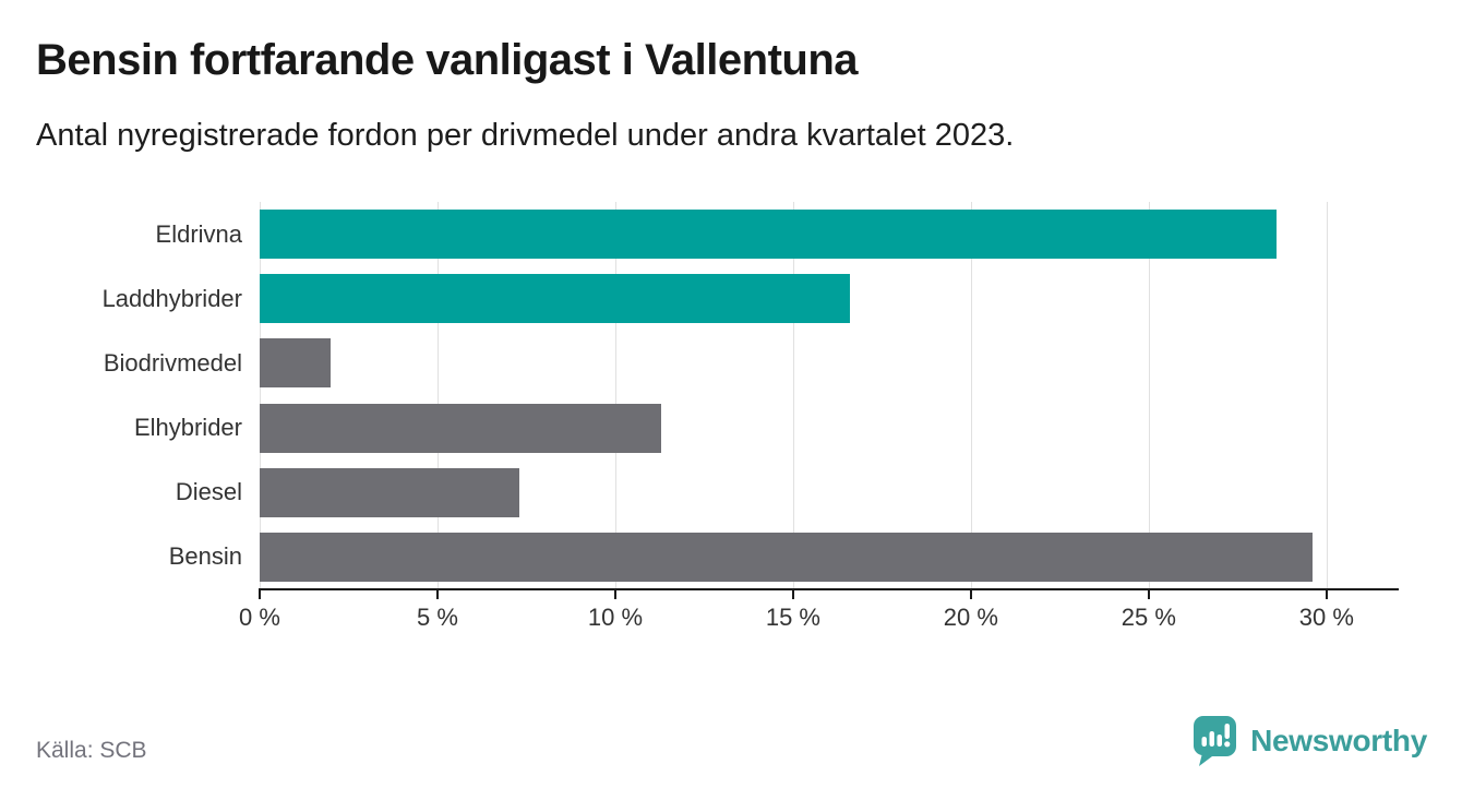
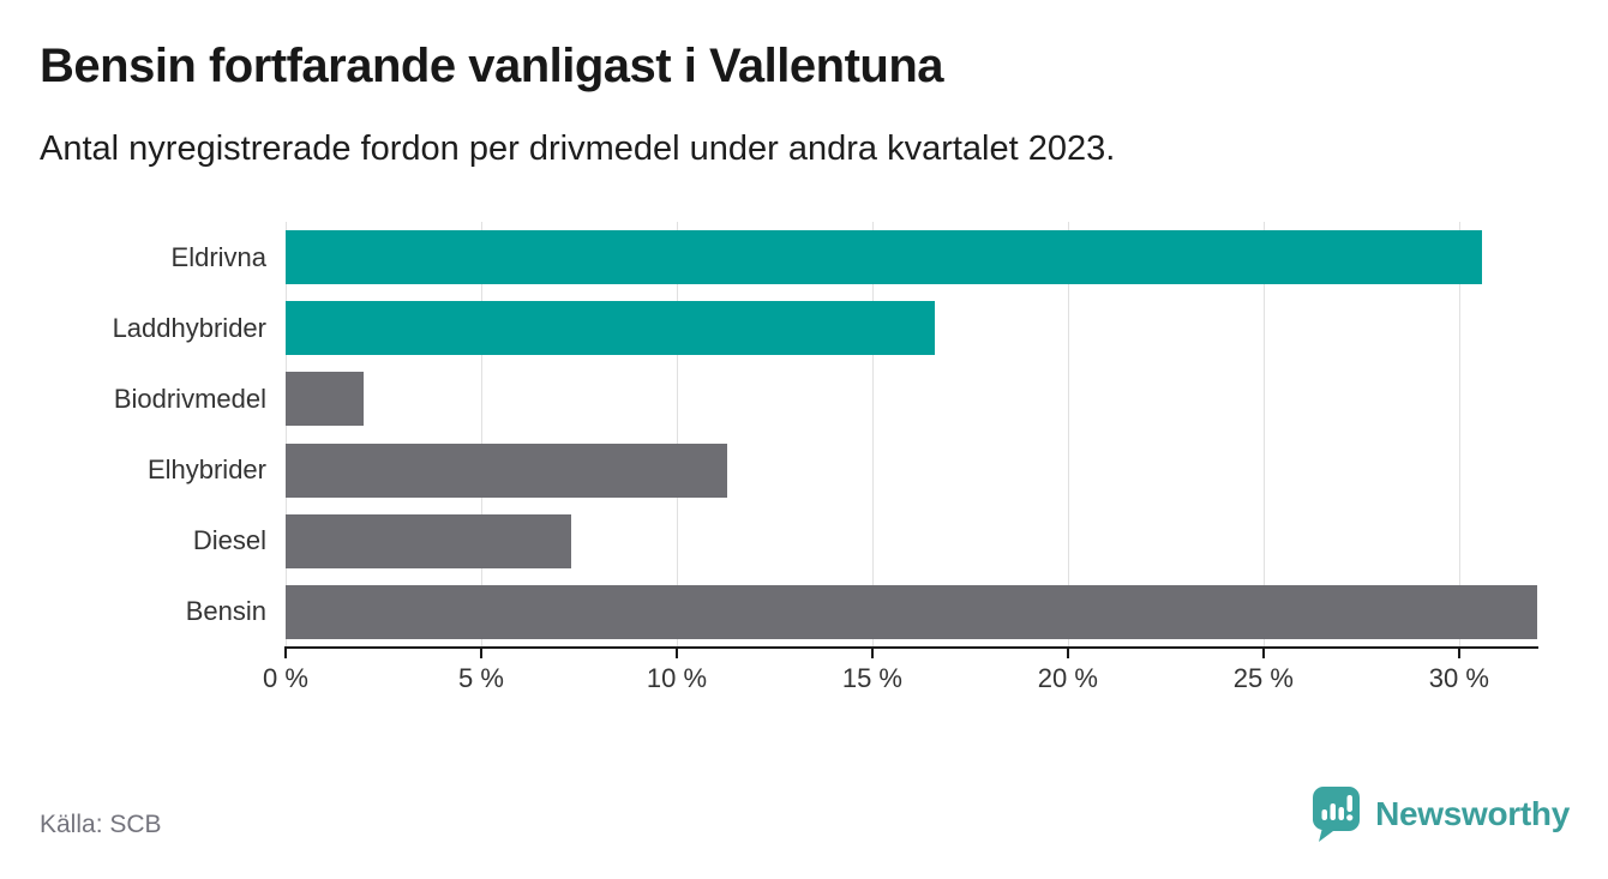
Eldrivna: 28.6% -> 30.6%
Bensin: 29.6% -> 32.0%
